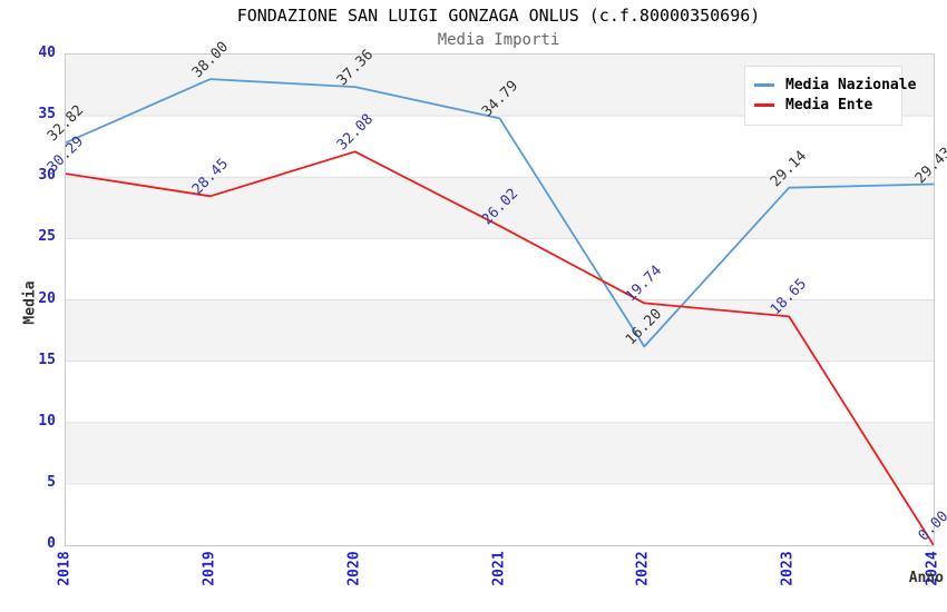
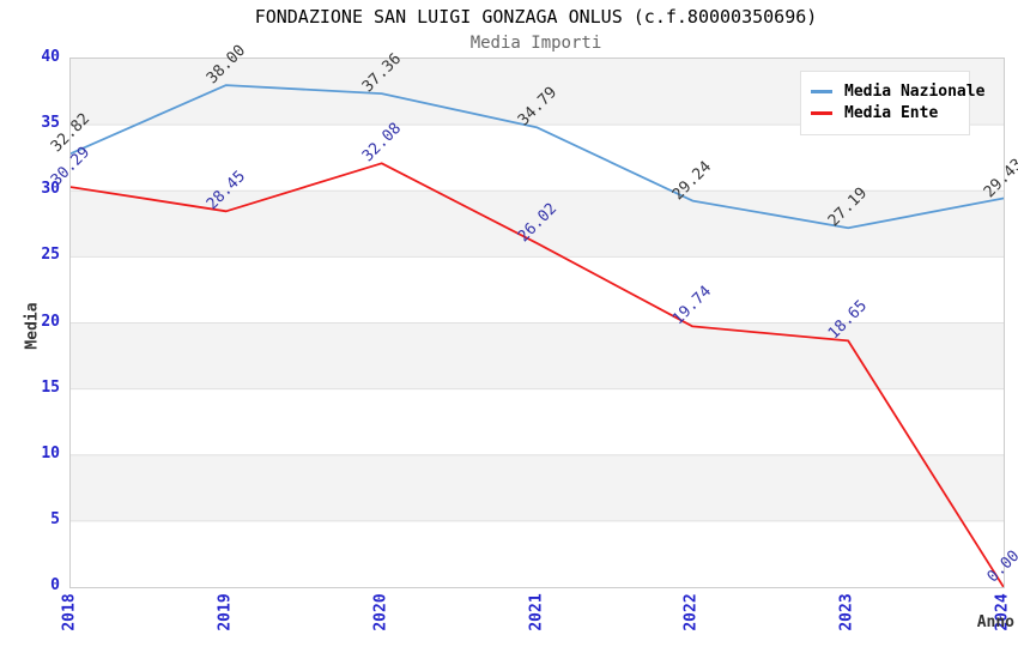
Media Nazionale/2022: 16.20 -> 29.24
Media Nazionale/2023: 29.14 -> 27.19
